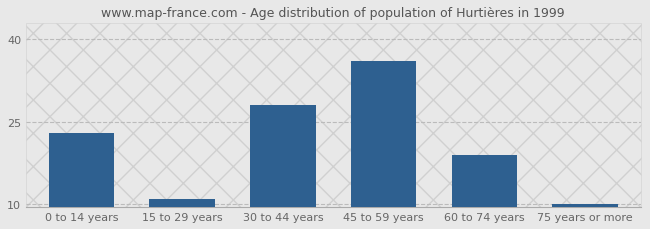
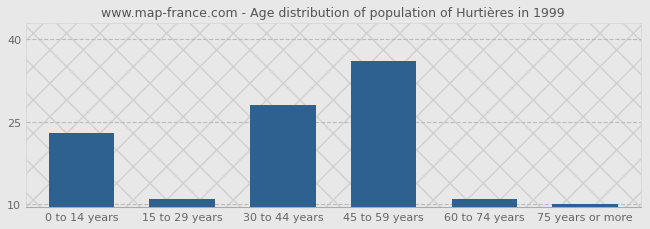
60 to 74 years: 19 -> 11
